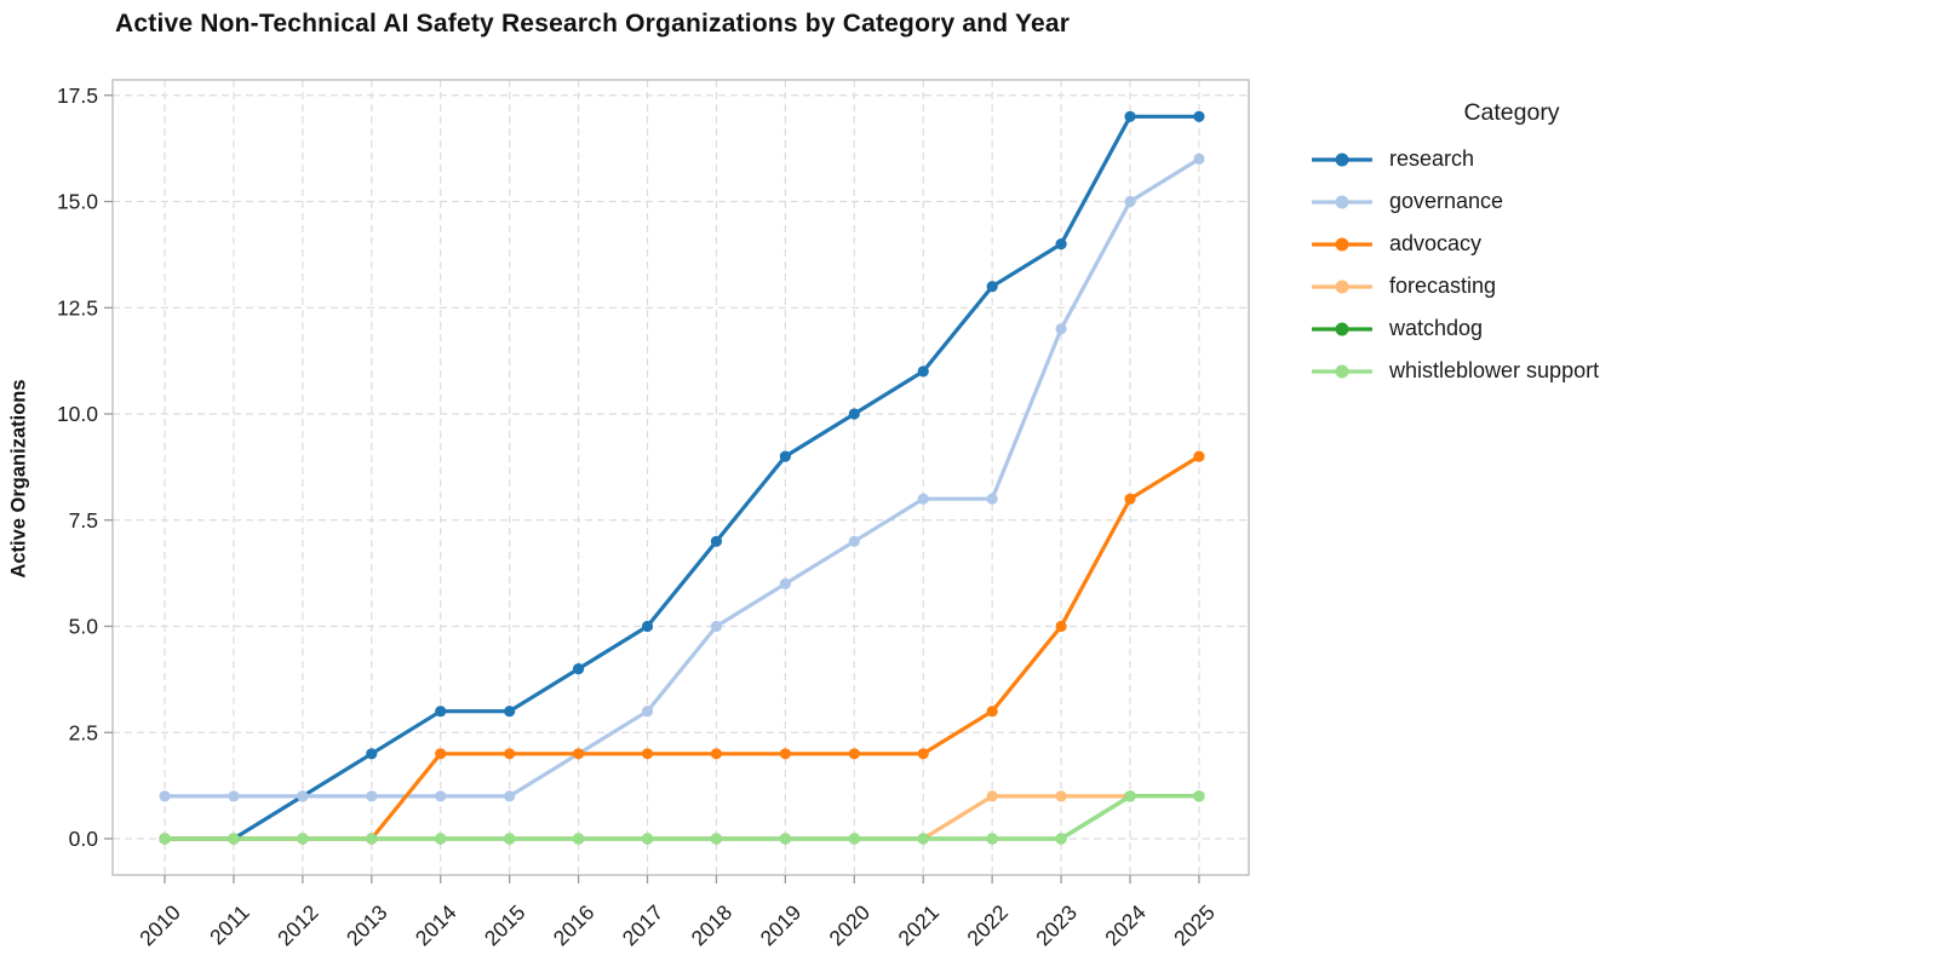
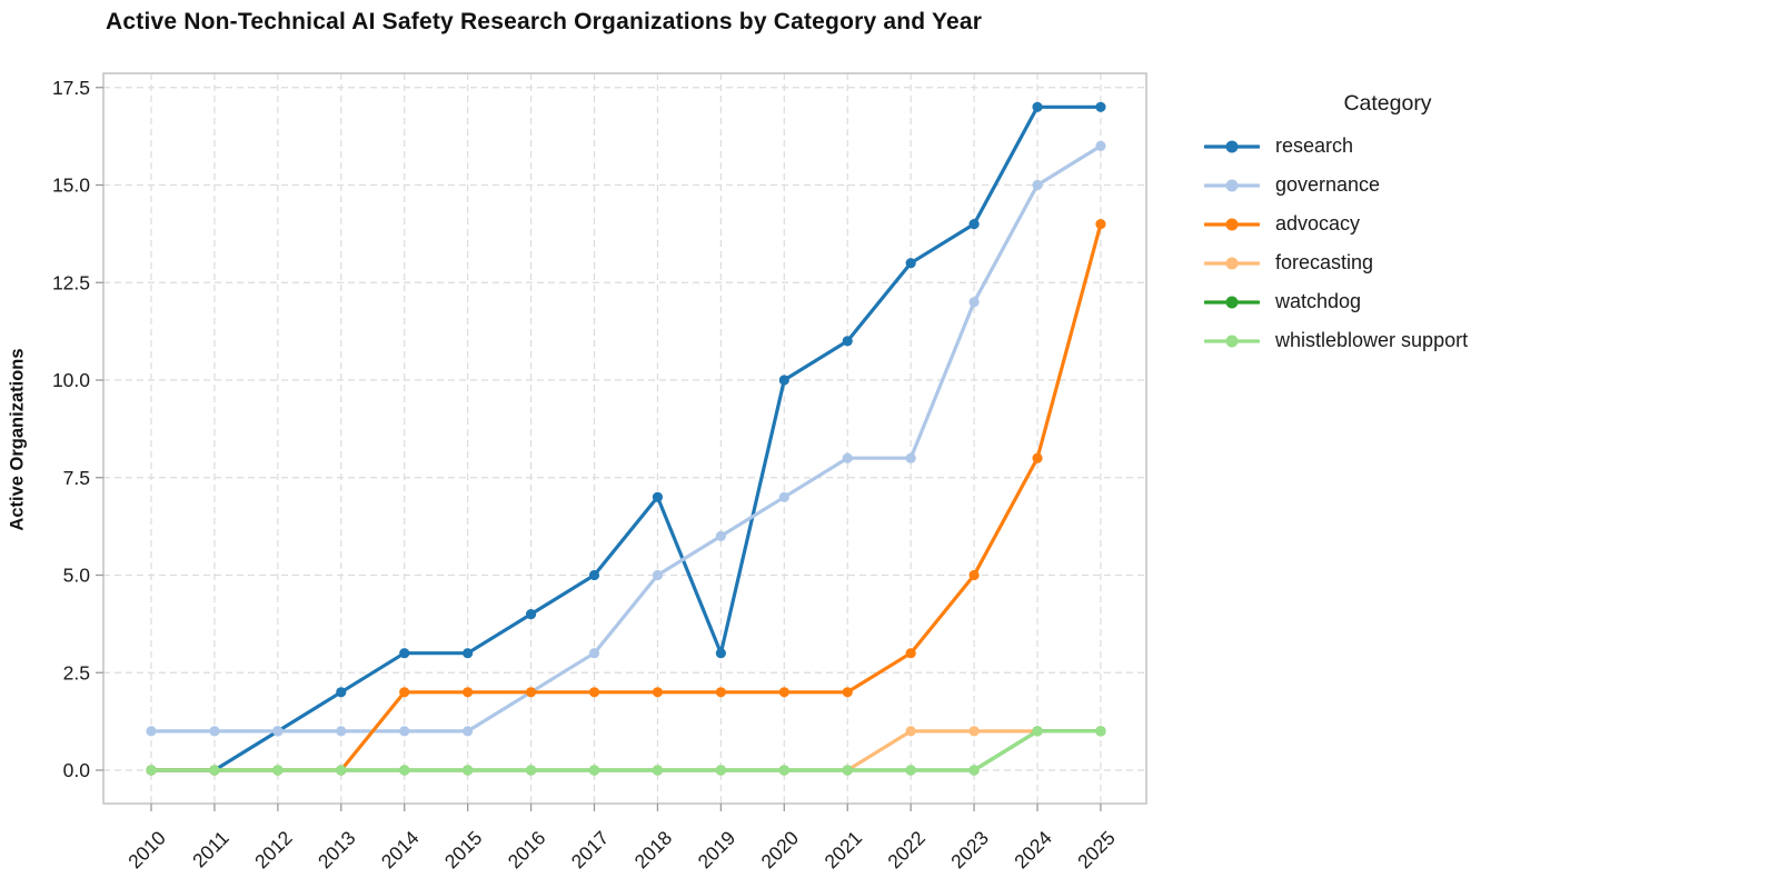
research/2019: 9 -> 3
advocacy/2025: 9 -> 14
